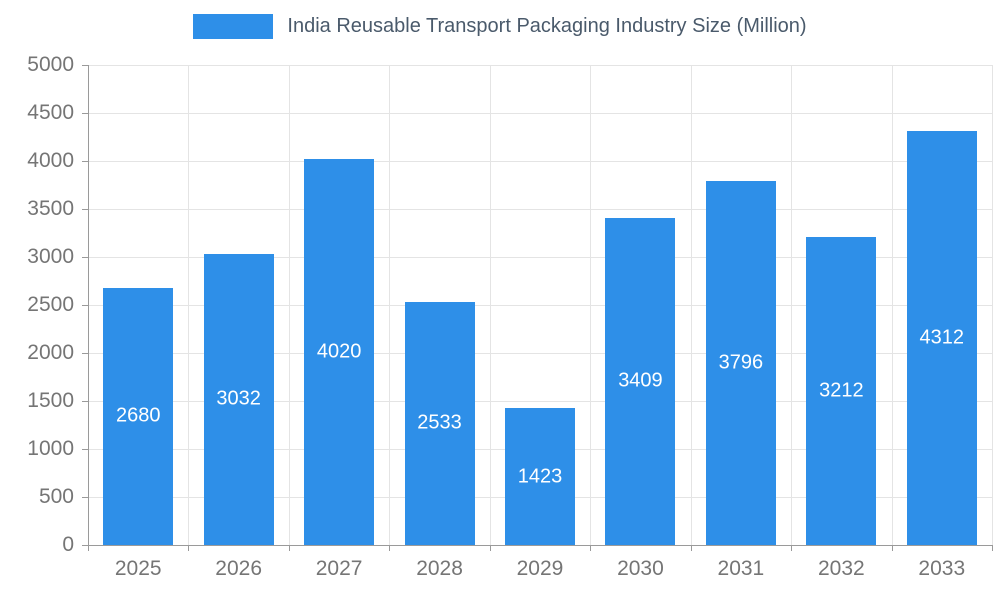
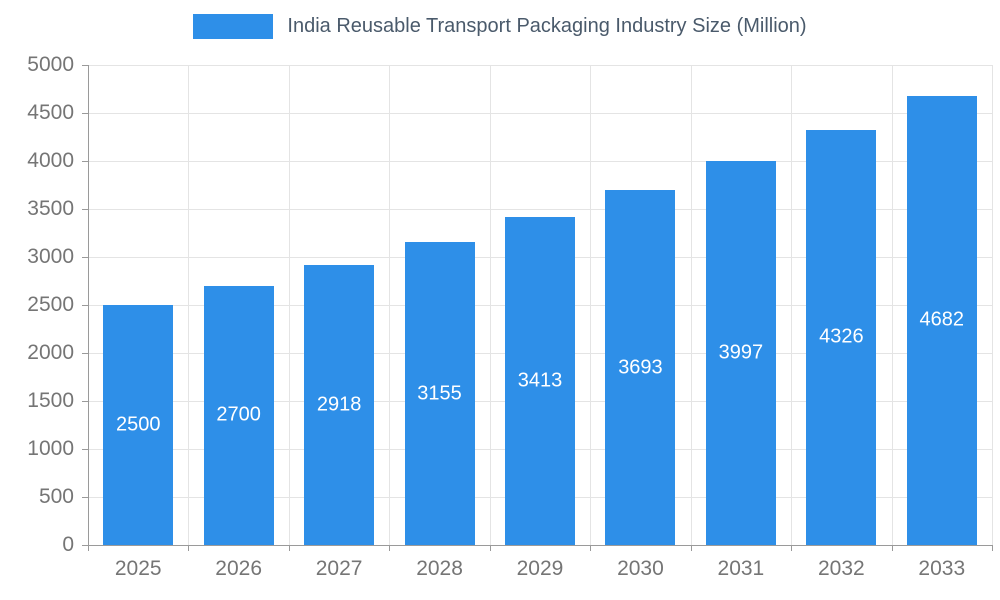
2025: 2680 -> 2500
2026: 3032 -> 2700
2027: 4020 -> 2918
2028: 2533 -> 3155
2029: 1423 -> 3413
2030: 3409 -> 3693
2031: 3796 -> 3997
2032: 3212 -> 4326
2033: 4312 -> 4682
